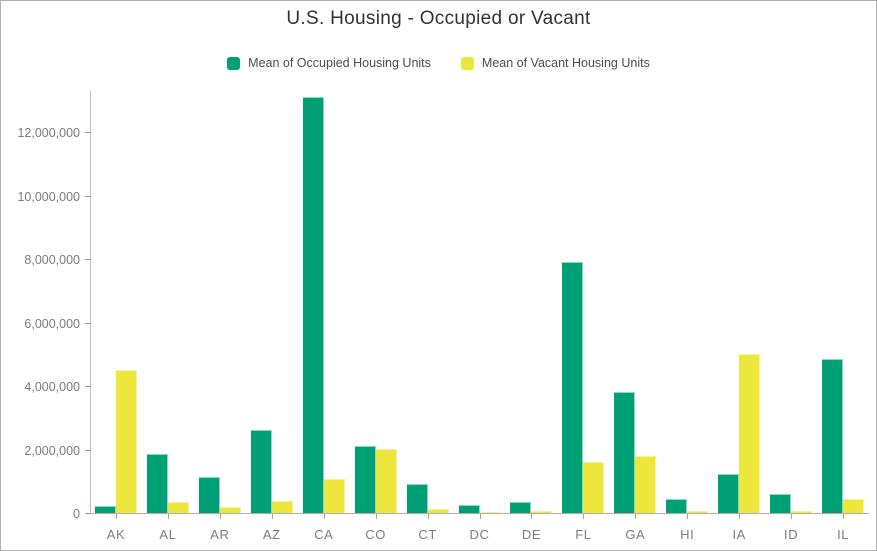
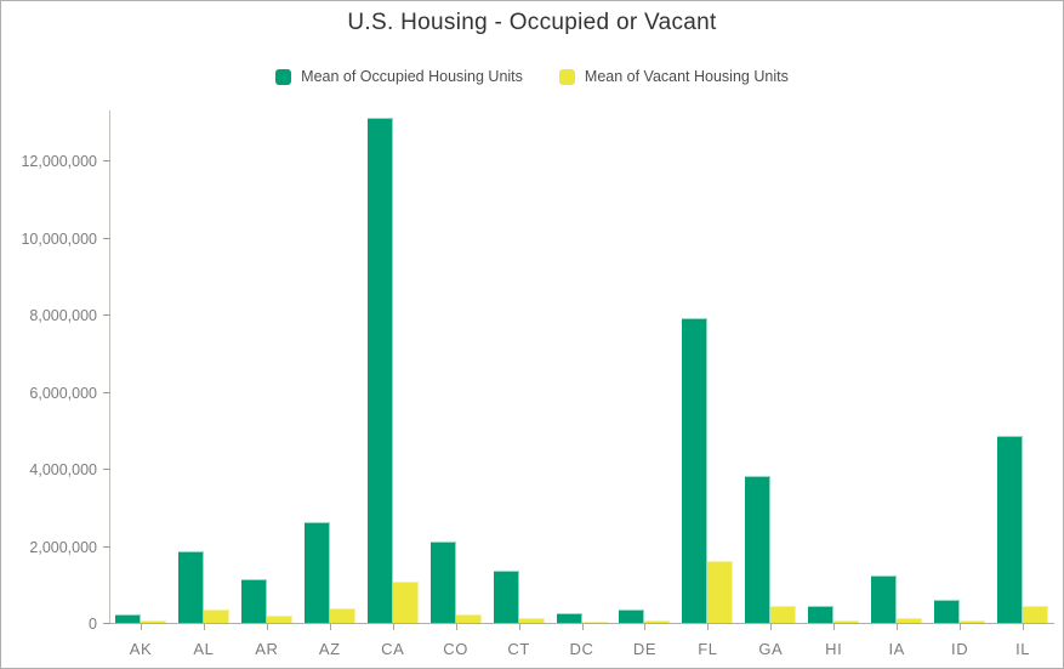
Mean of Vacant Housing Units/AK: 4500000 -> 100000
Mean of Vacant Housing Units/CO: 2000000 -> 200000
Mean of Occupied Housing Units/CT: 900000 -> 1400000
Mean of Vacant Housing Units/GA: 1800000 -> 400000
Mean of Vacant Housing Units/IA: 5000000 -> 100000
